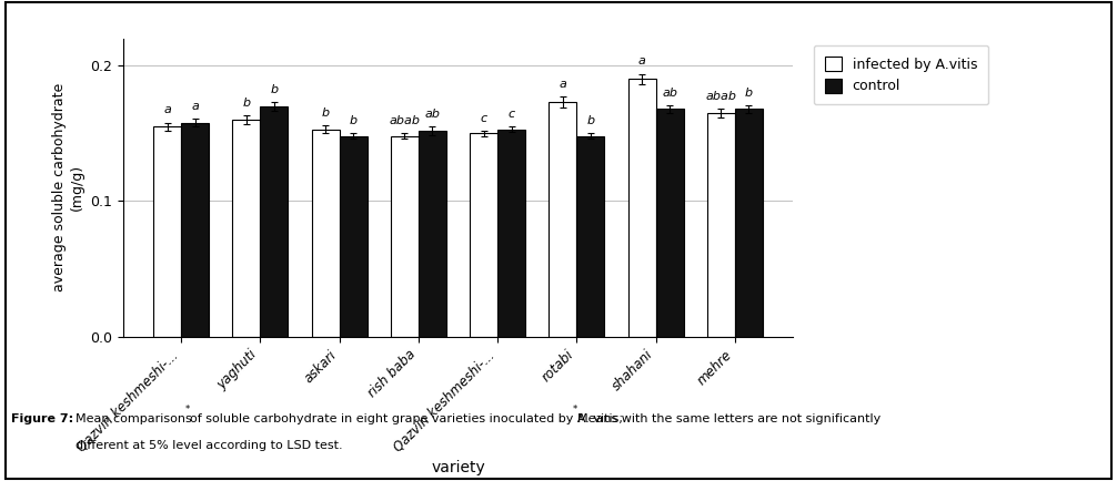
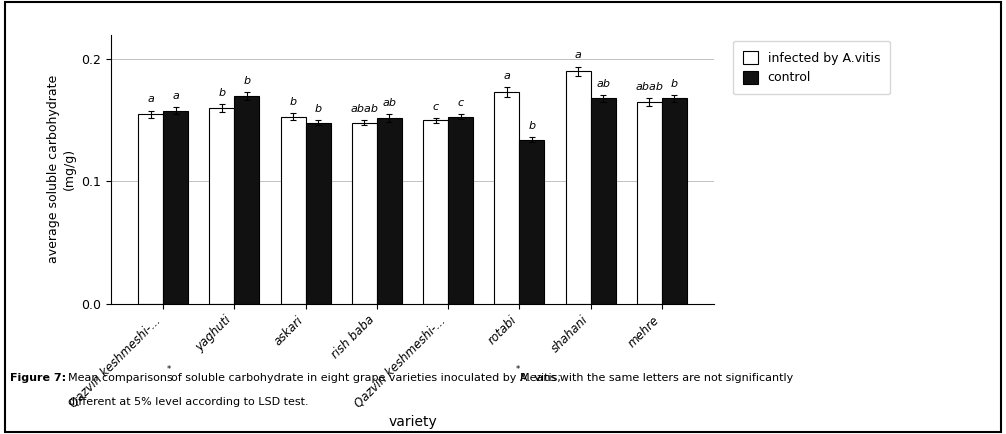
control/rotabi: 0.148 -> 0.134
